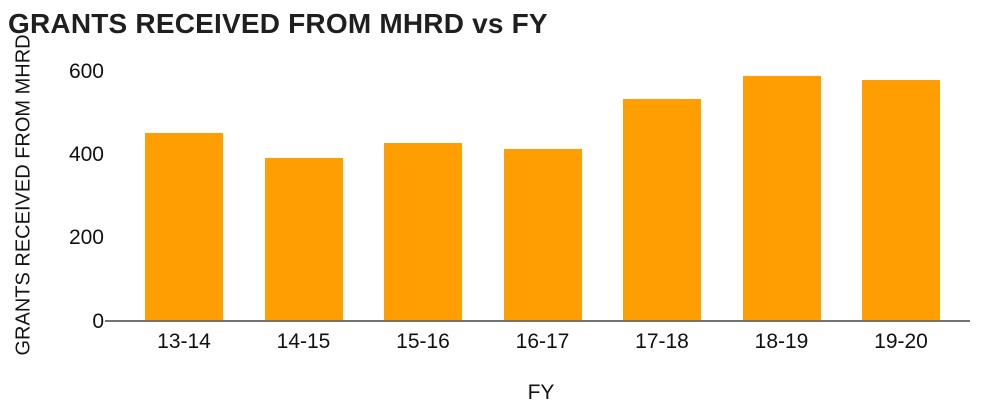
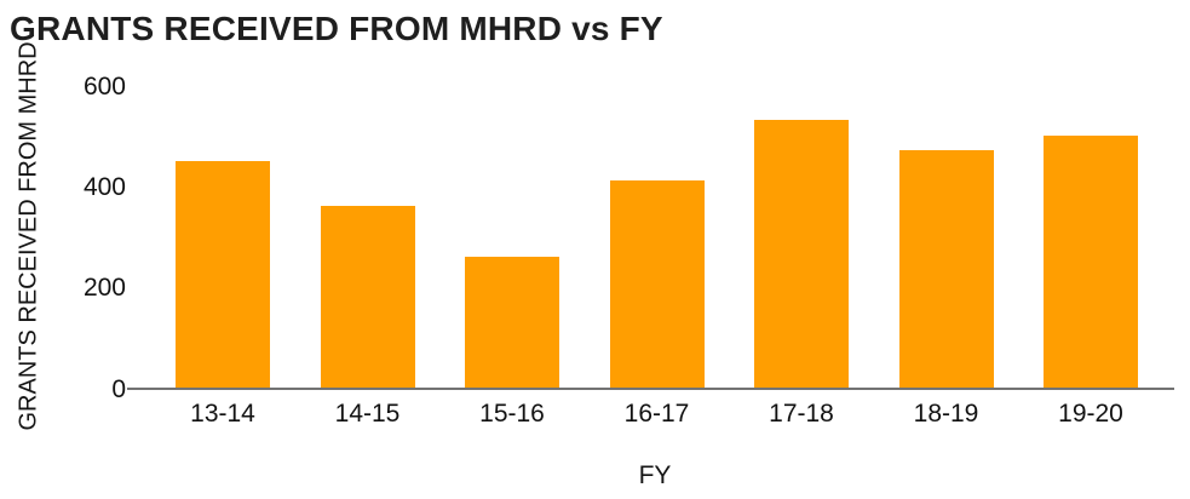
14-15: 390 -> 360
15-16: 420 -> 260
18-19: 580 -> 470
19-20: 580 -> 500
